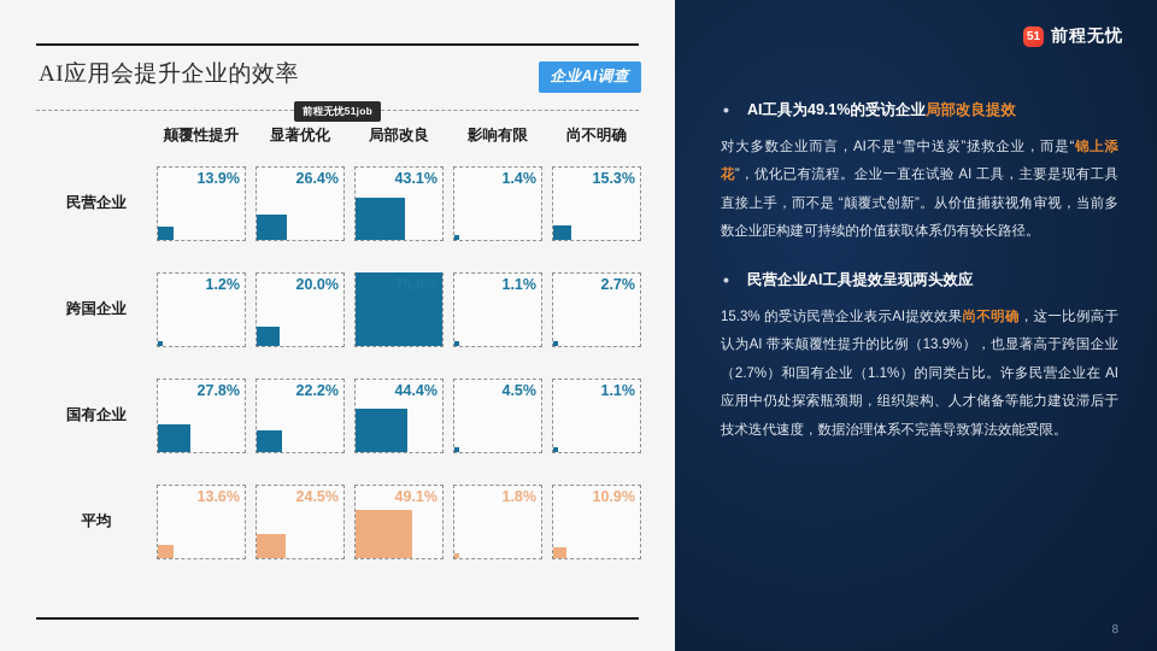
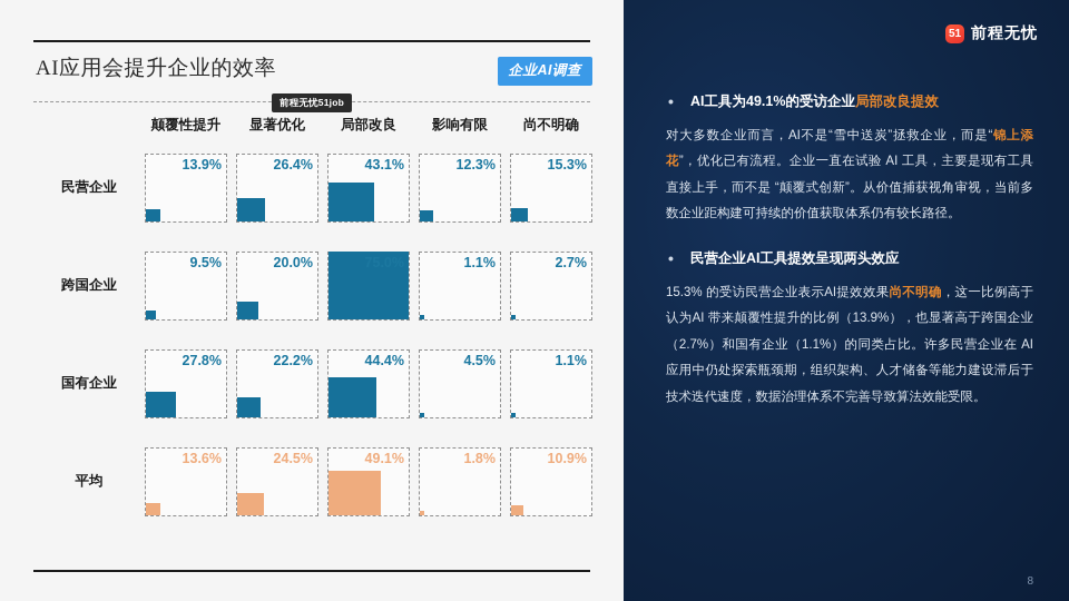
跨国企业/颠覆性提升: 1.2% -> 9.5%
民营企业/影响有限: 1.4% -> 12.3%
